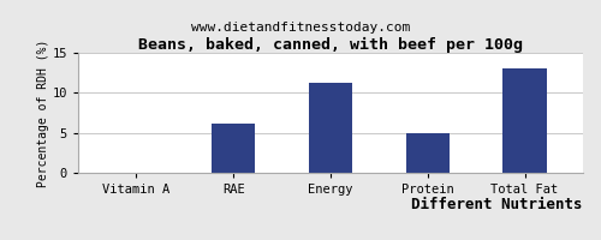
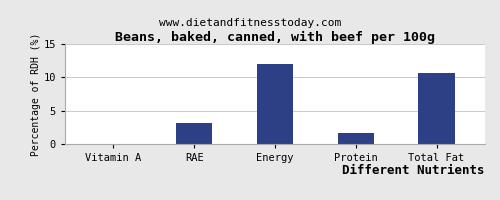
RAE: 6.2 -> 3.2
Energy: 11.2 -> 12.0
Protein: 5.0 -> 1.6
Total Fat: 13.0 -> 10.6
